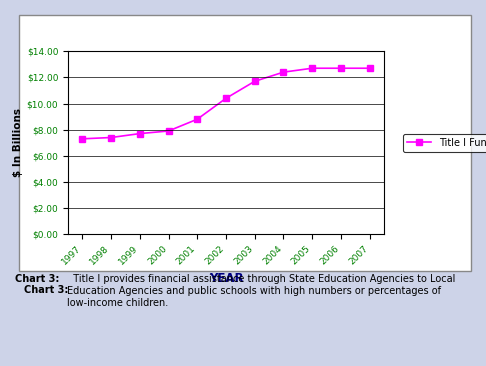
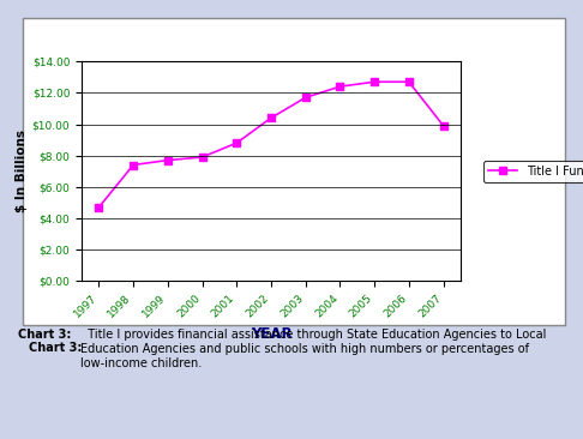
1997: $7.3 -> $4.7
2007: $12.7 -> $9.9
